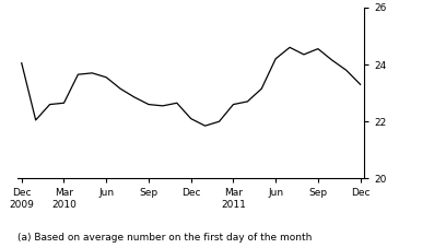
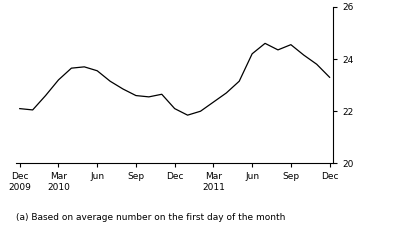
Dec 2009: 24.05 -> 22.10
Mar 2010: 22.65 -> 23.20
Mar 2011: 22.60 -> 22.35
